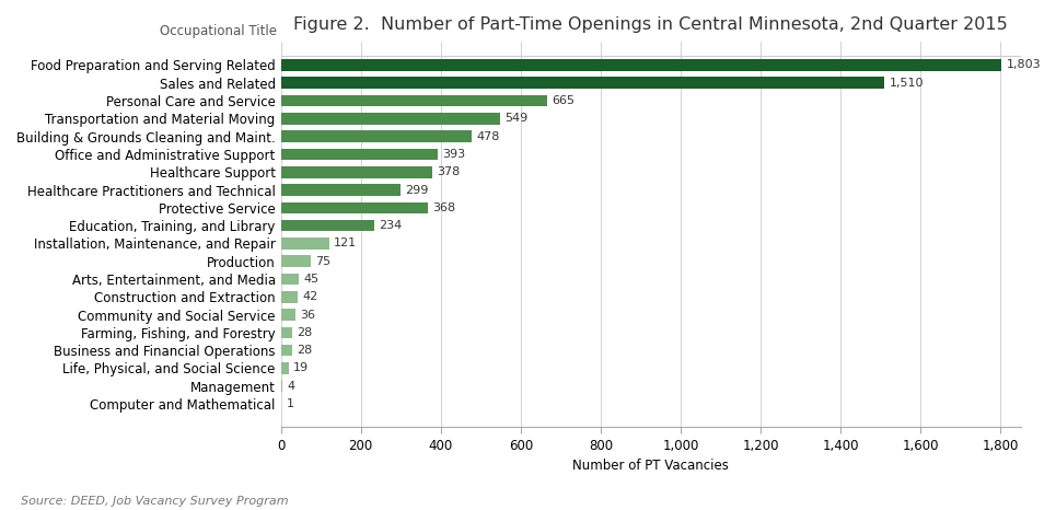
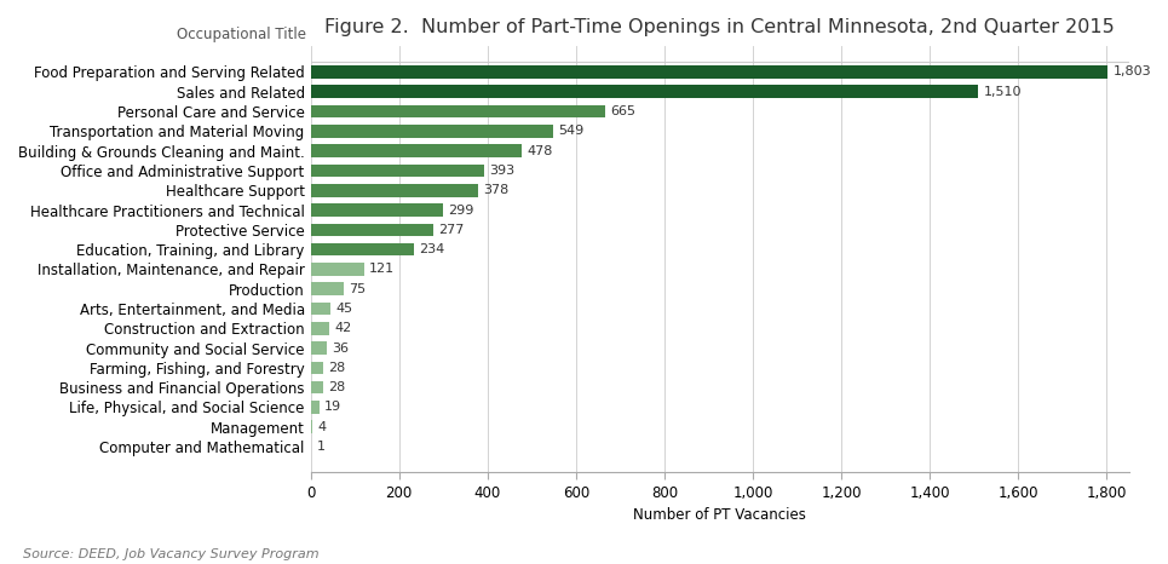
Protective Service: 368 -> 277
